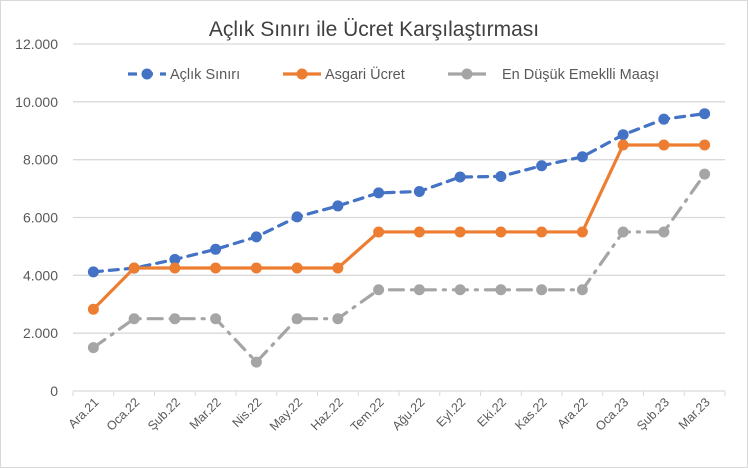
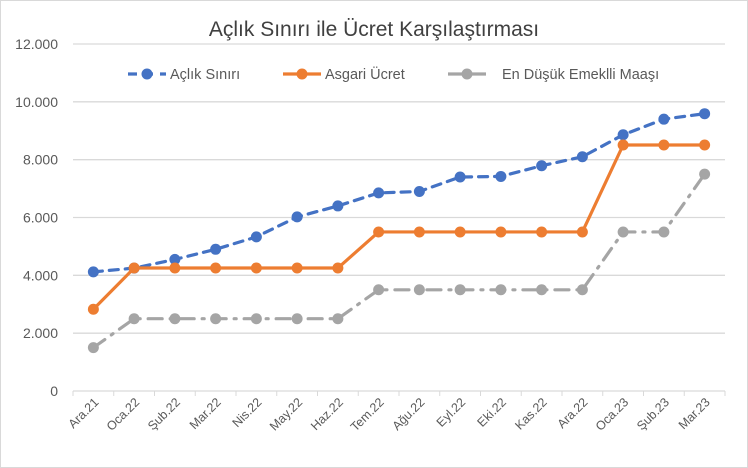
En Düşük Emeklli Maaşı/Nis.22: 1000 -> 2500
